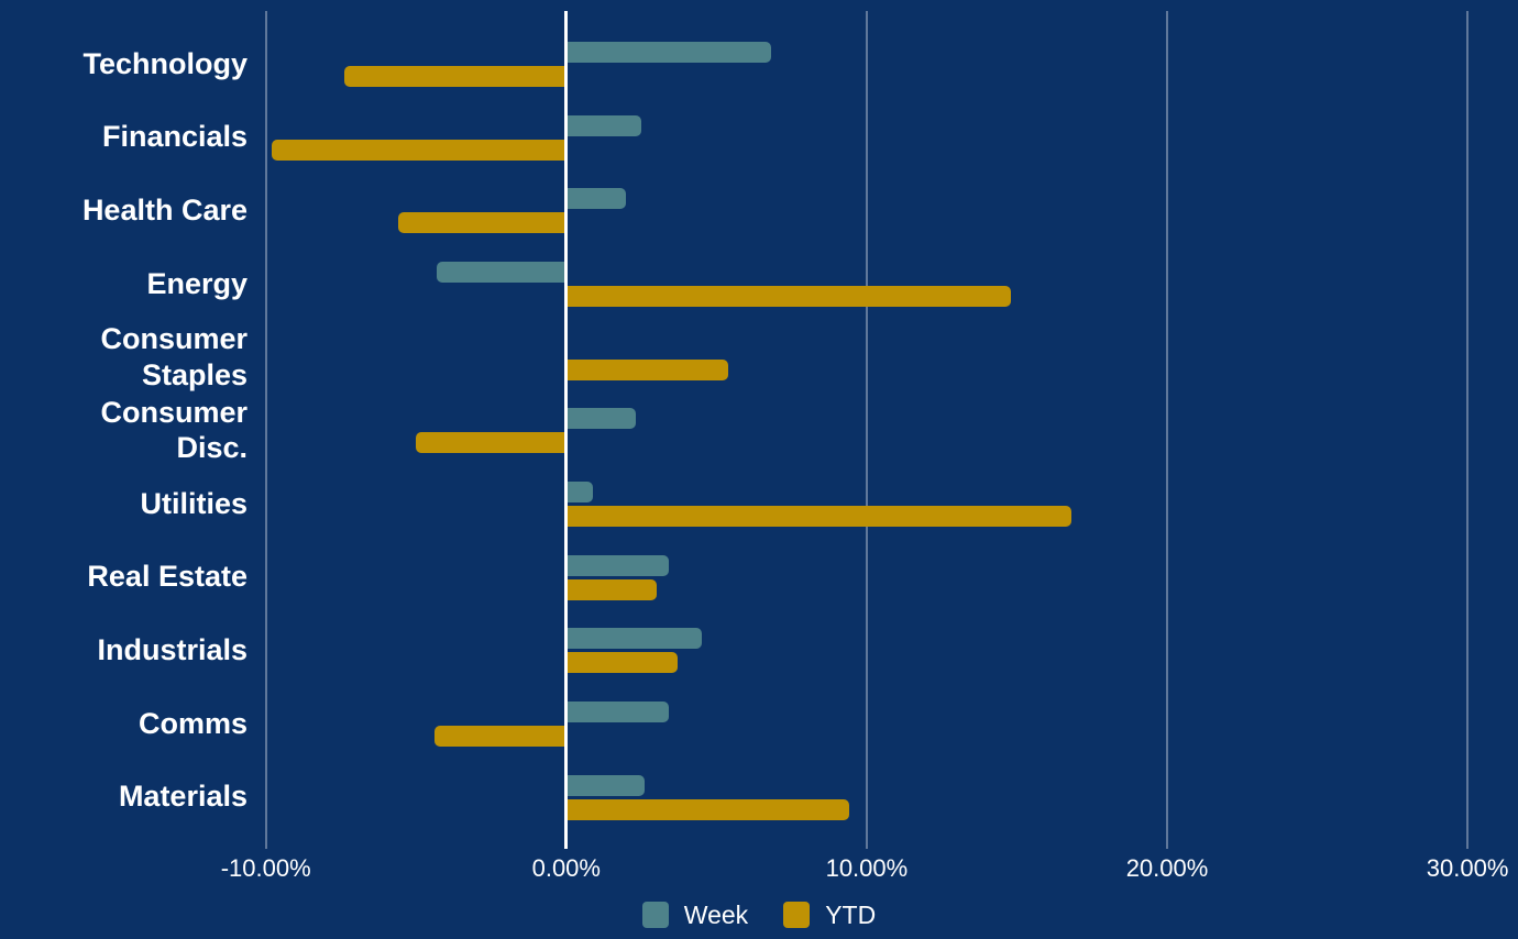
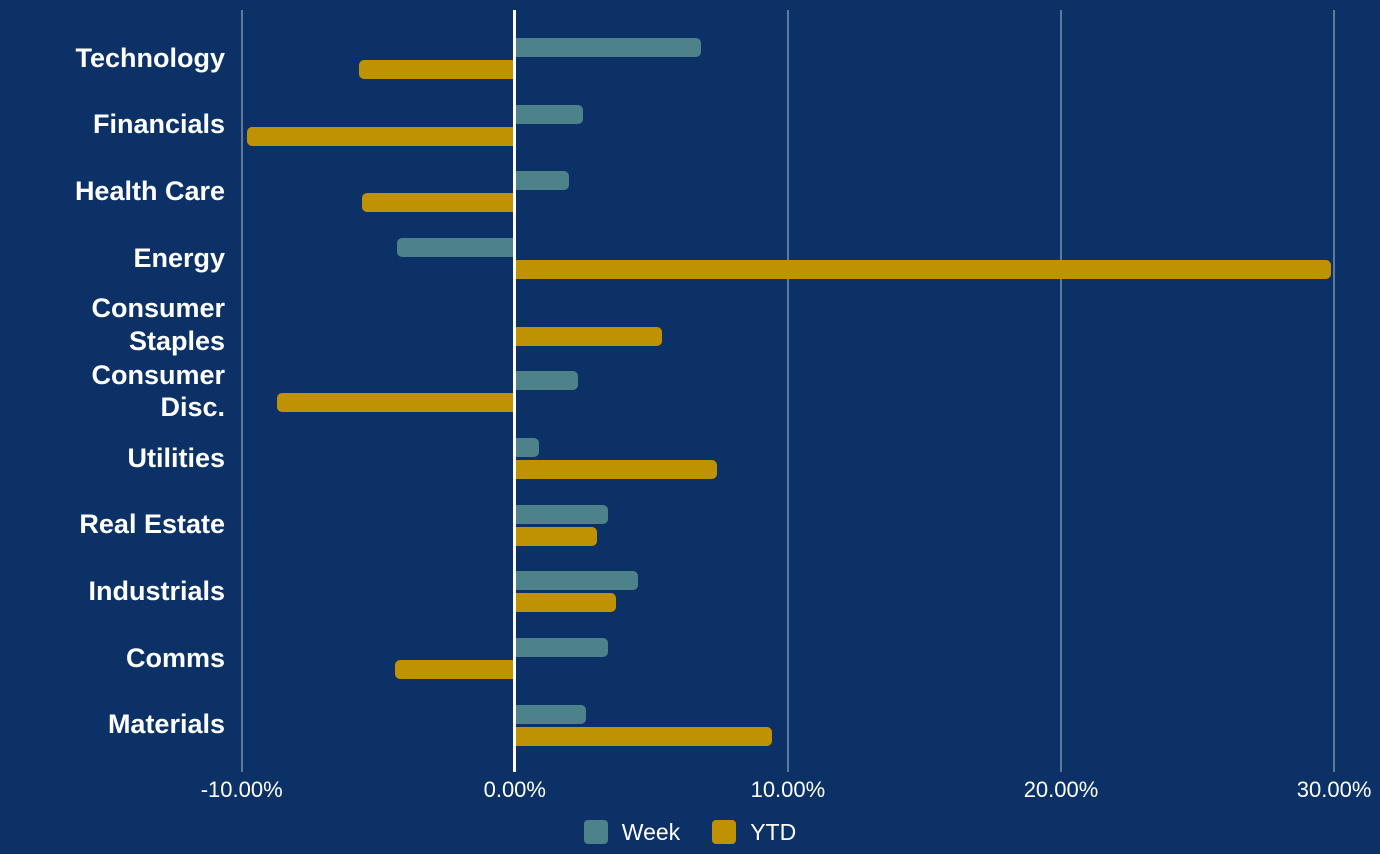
YTD/Technology: -7.4% -> -5.7%
YTD/Energy: 14.8% -> 29.9%
YTD/Consumer Disc.: -5.0% -> -8.7%
YTD/Utilities: 16.8% -> 7.4%
